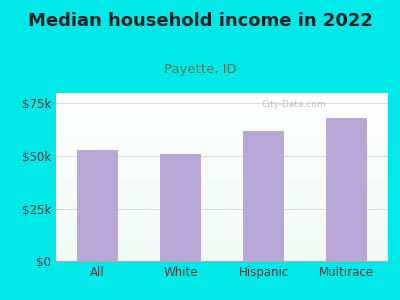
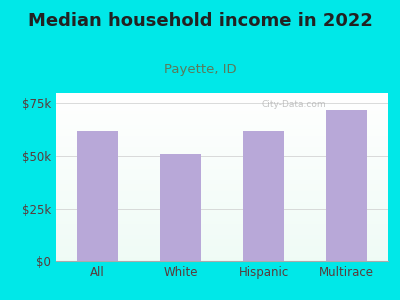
All: $53k -> $62k
Multirace: $68k -> $72k
